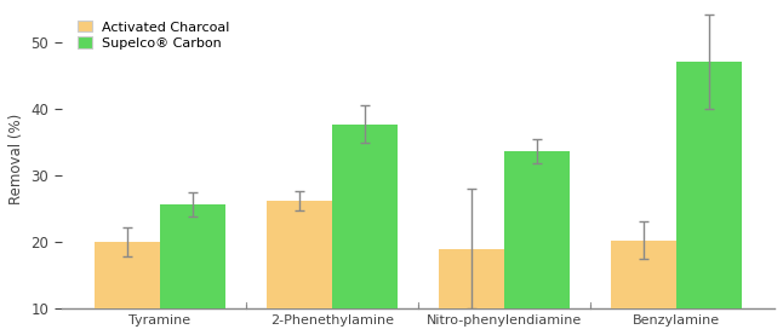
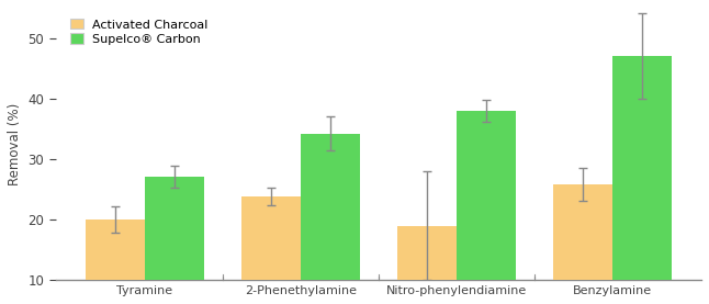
Supelco® Carbon/Tyramine: 25.6 -> 27.0
Activated Charcoal/2-Phenethylamine: 26.2 -> 23.8
Supelco® Carbon/2-Phenethylamine: 37.6 -> 34.2
Supelco® Carbon/Nitro-phenylendiamine: 33.6 -> 38.0
Activated Charcoal/Benzylamine: 20.2 -> 25.8
